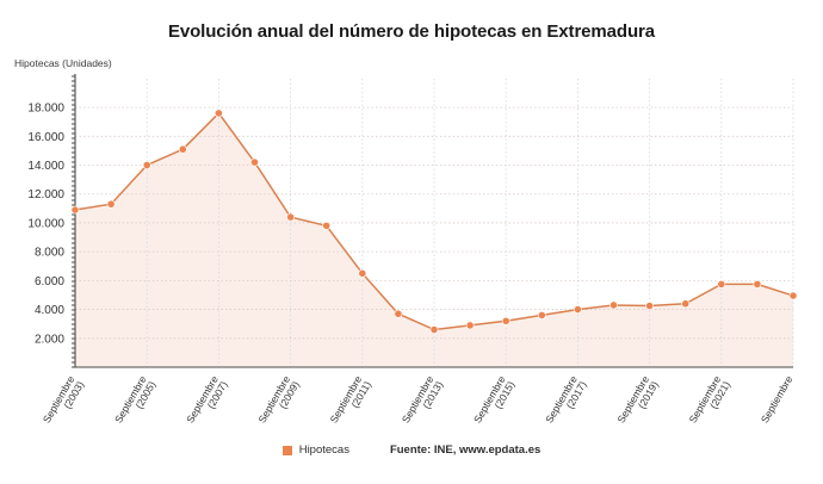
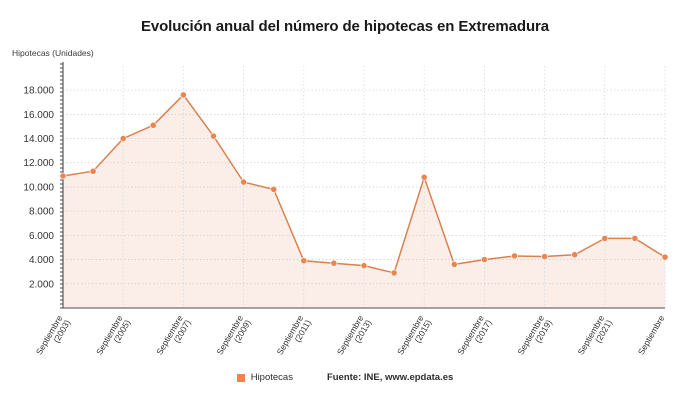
Septiembre (2011): 6500 -> 3900
Septiembre (2013): 2600 -> 3500
Septiembre (2015): 3200 -> 10800
Septiembre: 5000 -> 4200
